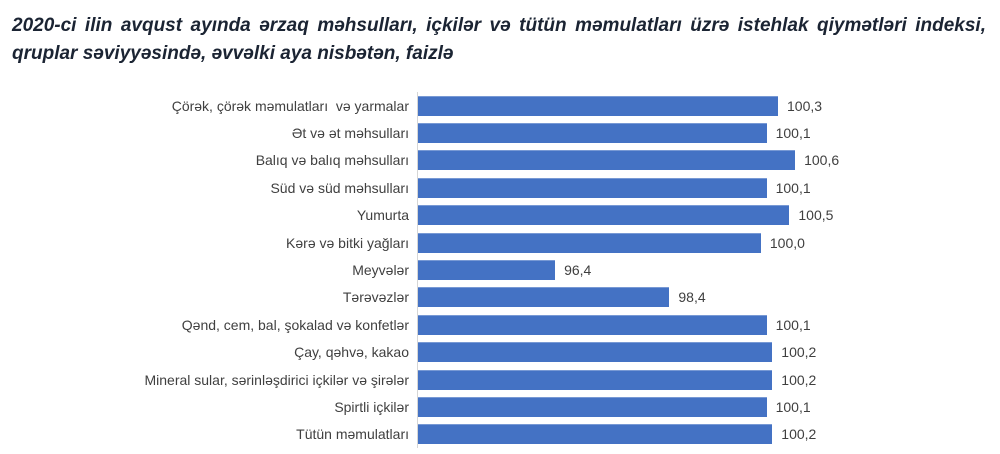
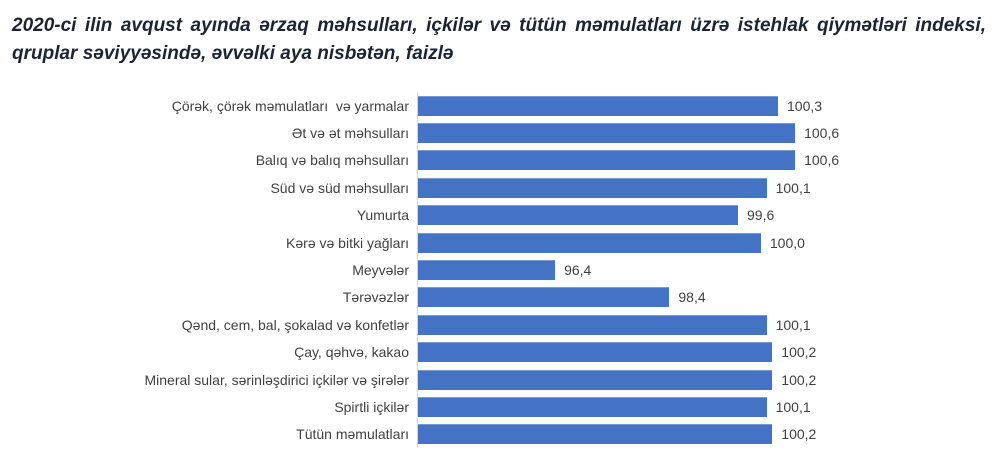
Ət və ət məhsulları: 100,1 -> 100,6
Yumurta: 100,5 -> 99,6
